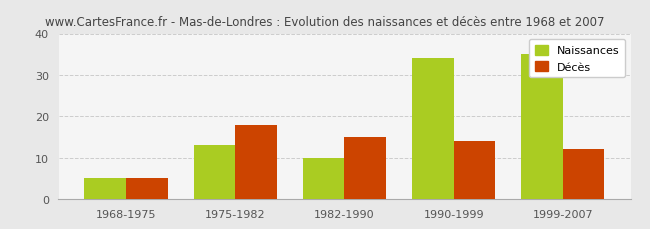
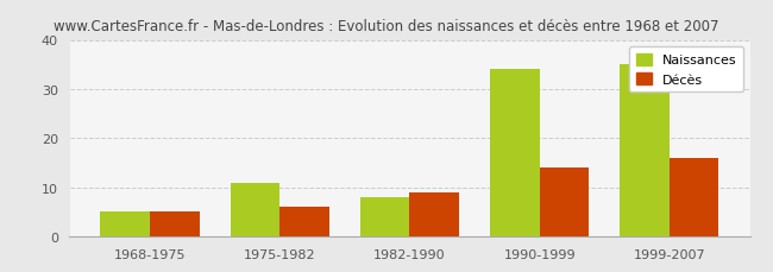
Naissances/1975-1982: 13 -> 11
Décès/1975-1982: 18 -> 6
Naissances/1982-1990: 10 -> 8
Décès/1982-1990: 15 -> 9
Décès/1999-2007: 12 -> 16
